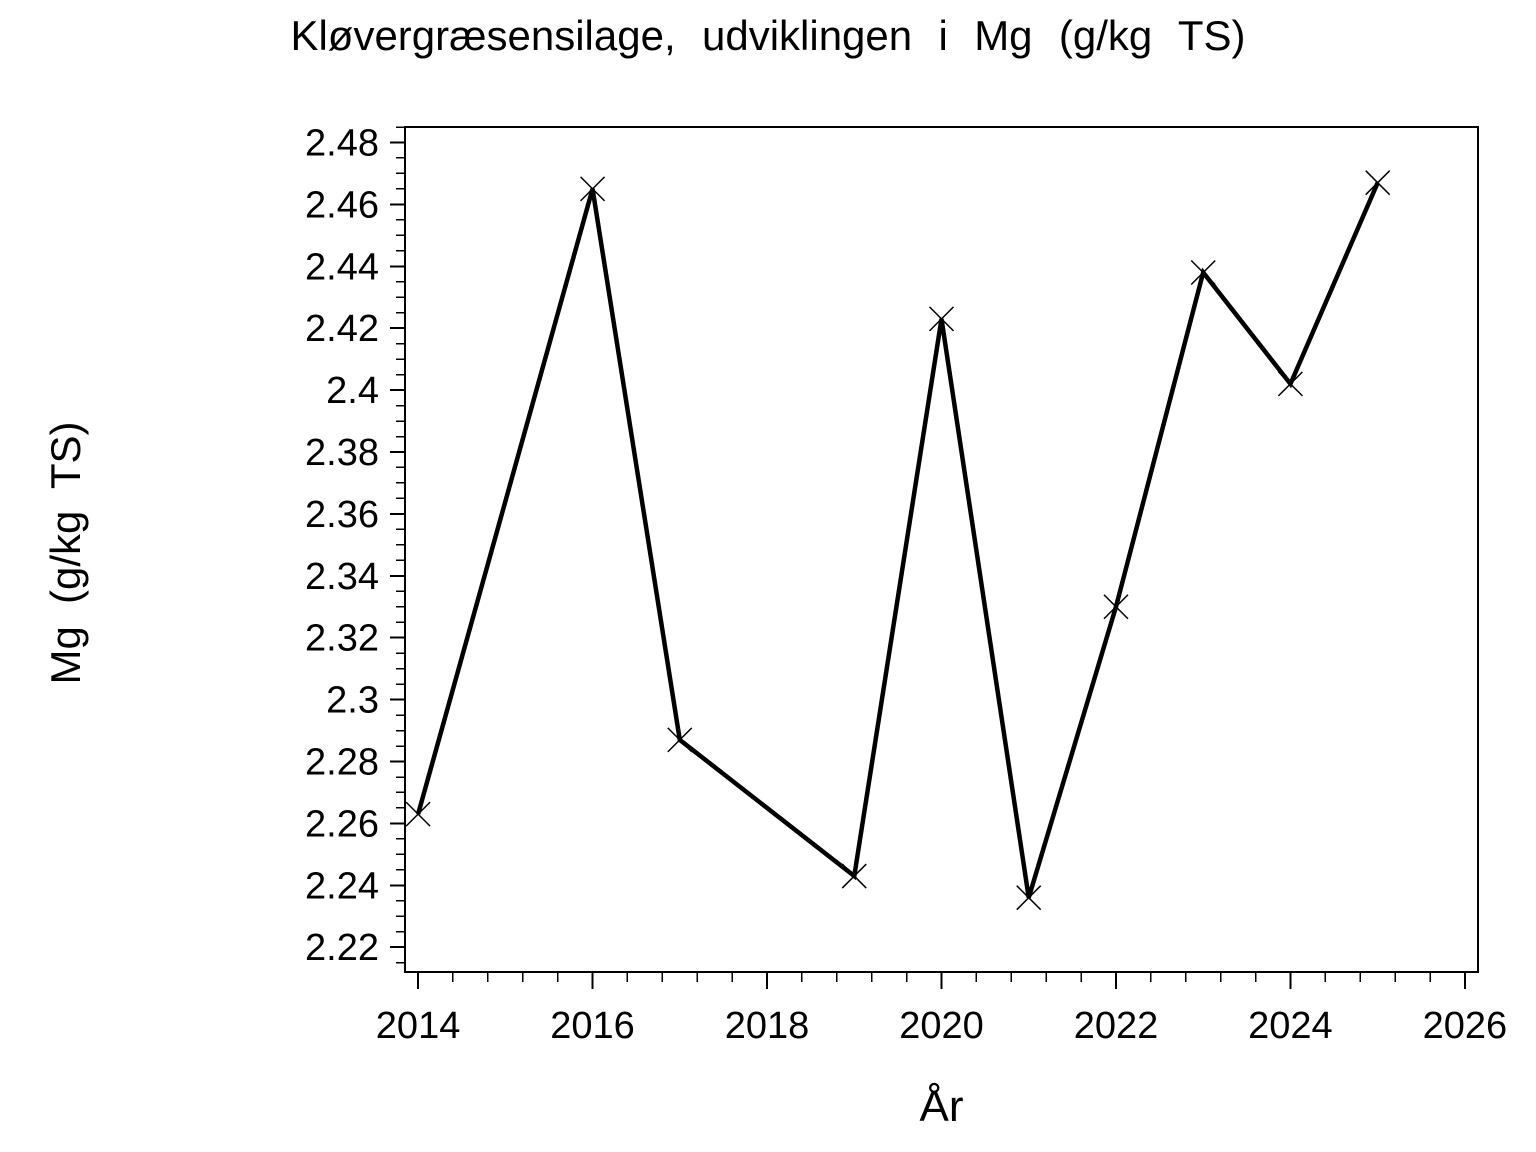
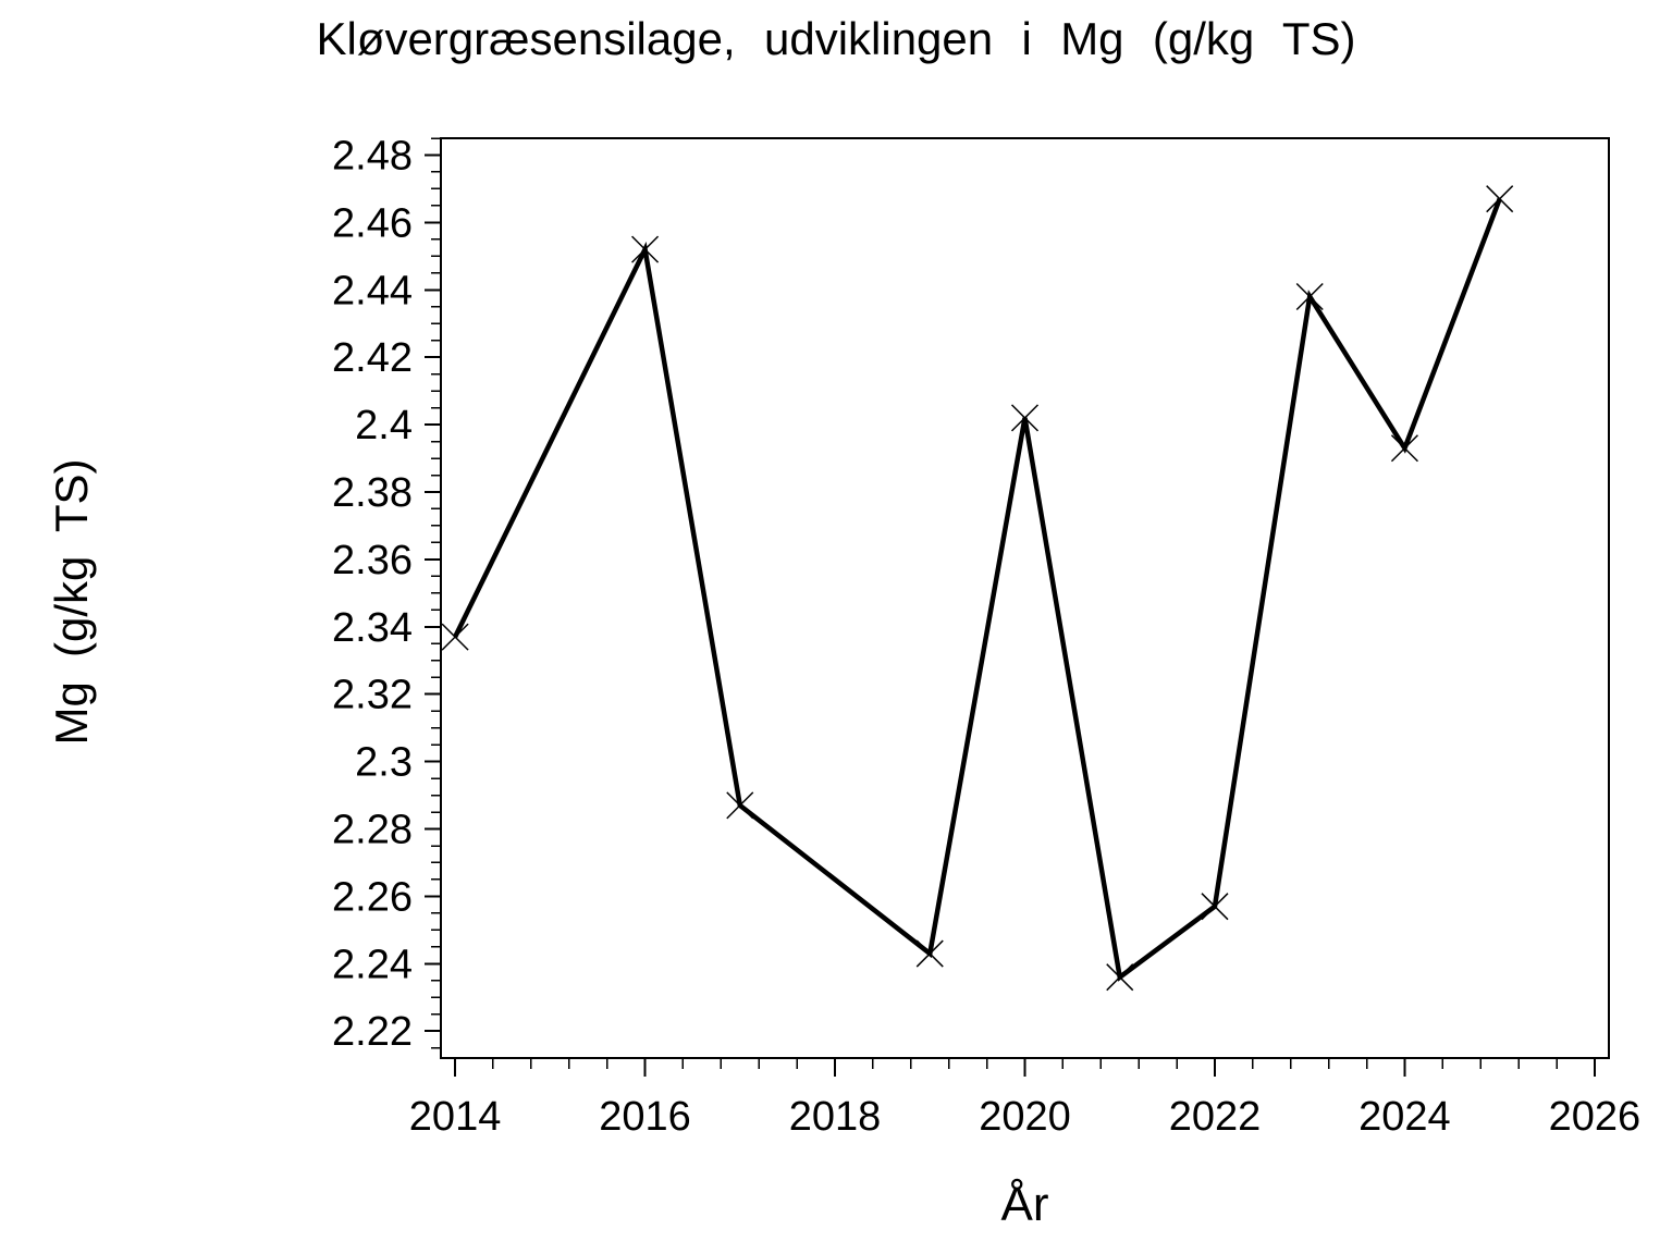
2014: 2.263 -> 2.337
2016: 2.465 -> 2.452
2020: 2.423 -> 2.402
2022: 2.330 -> 2.257
2024: 2.402 -> 2.393
